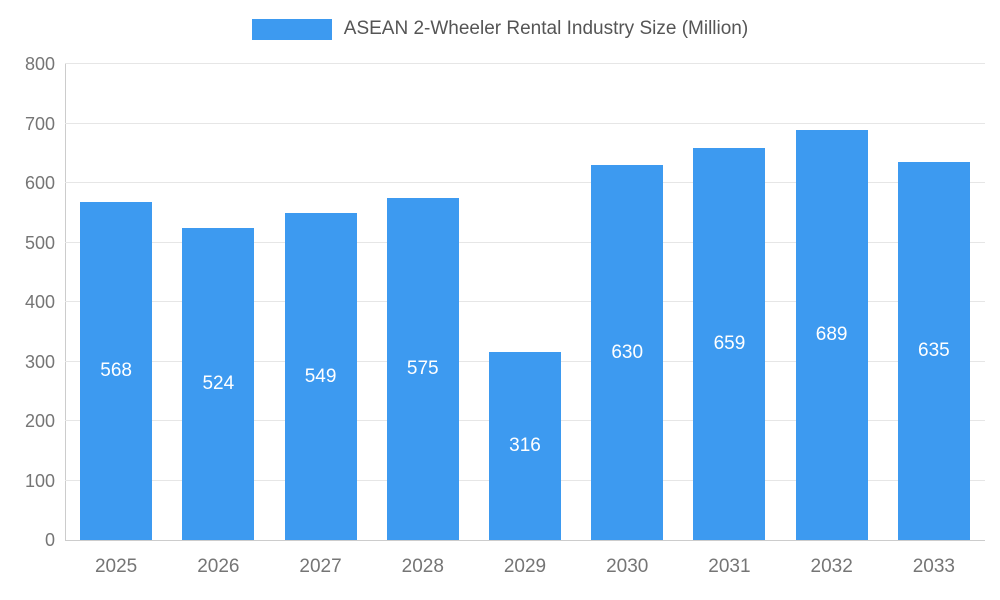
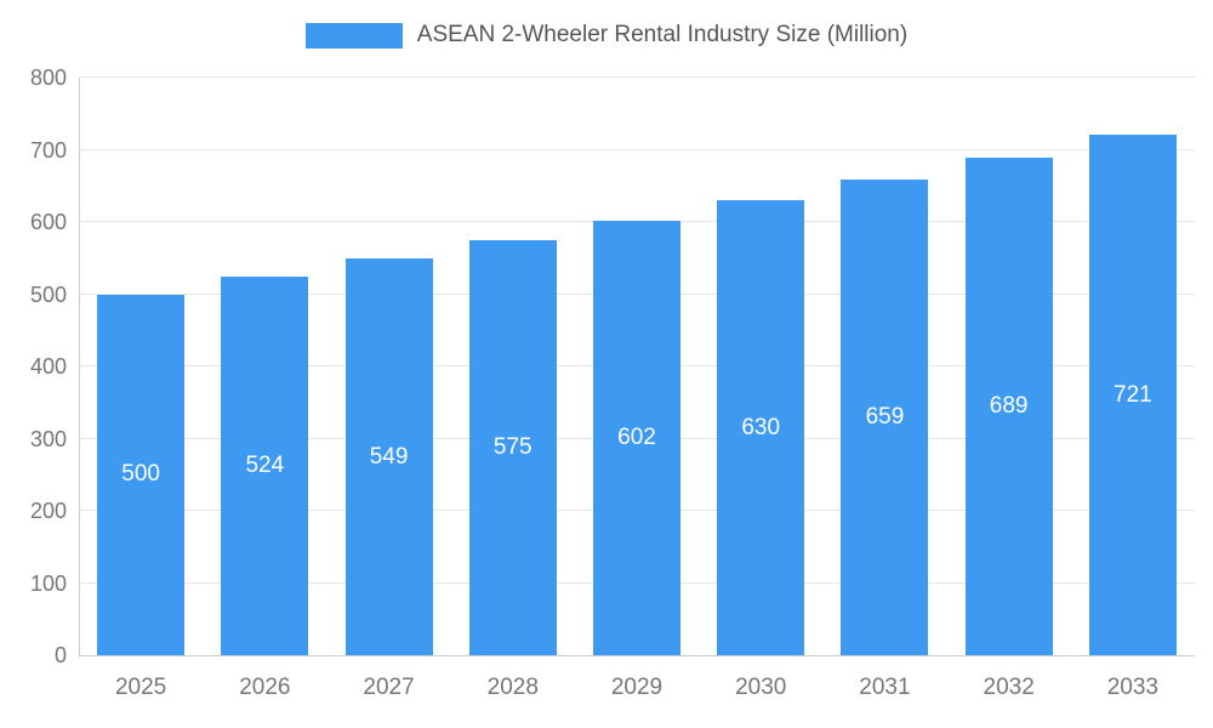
2025: 568 -> 500
2029: 316 -> 602
2033: 635 -> 721
